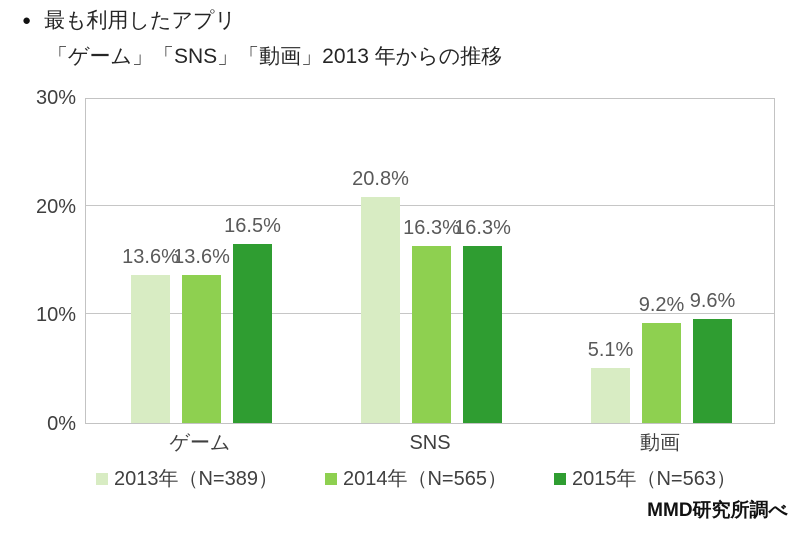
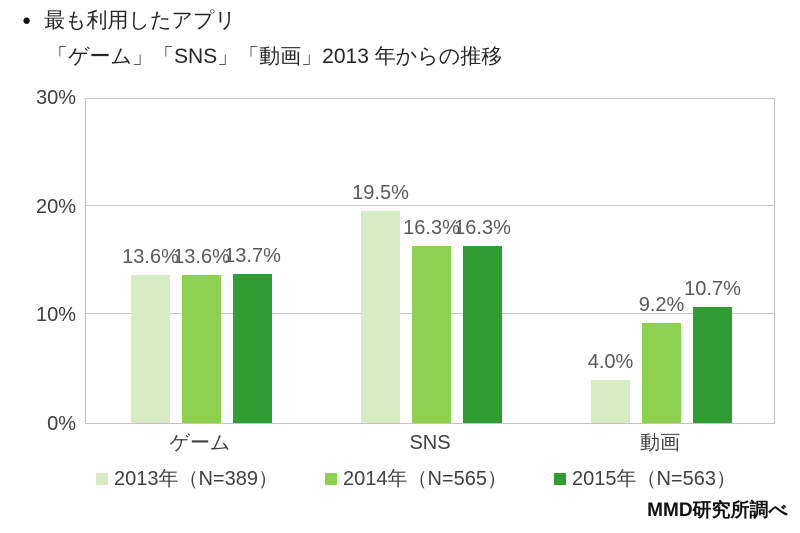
2015年（N=563）/ゲーム: 16.5% -> 13.7%
2013年（N=389）/SNS: 20.8% -> 19.5%
2013年（N=389）/動画: 5.1% -> 4.0%
2015年（N=563）/動画: 9.6% -> 10.7%
